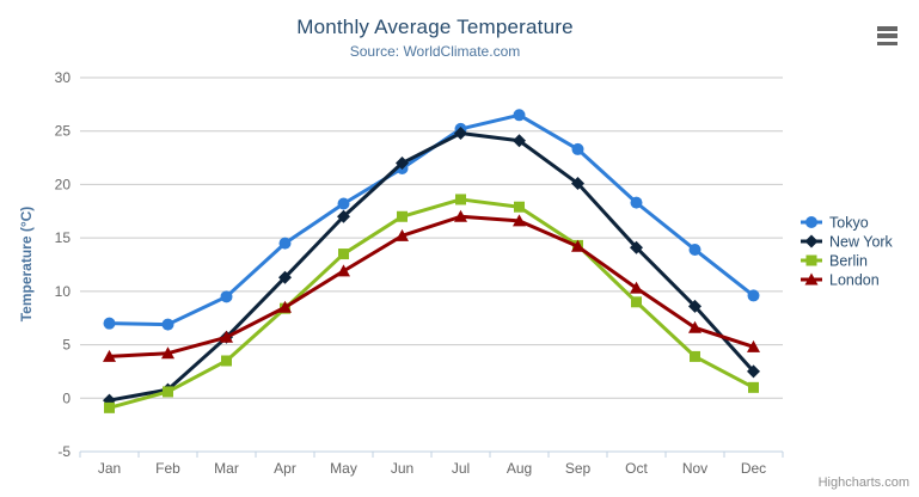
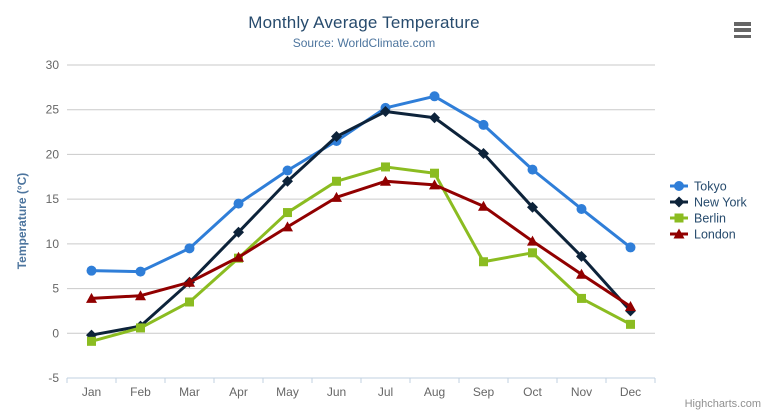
Berlin/Sep: 14 -> 8
London/Dec: 5 -> 3
